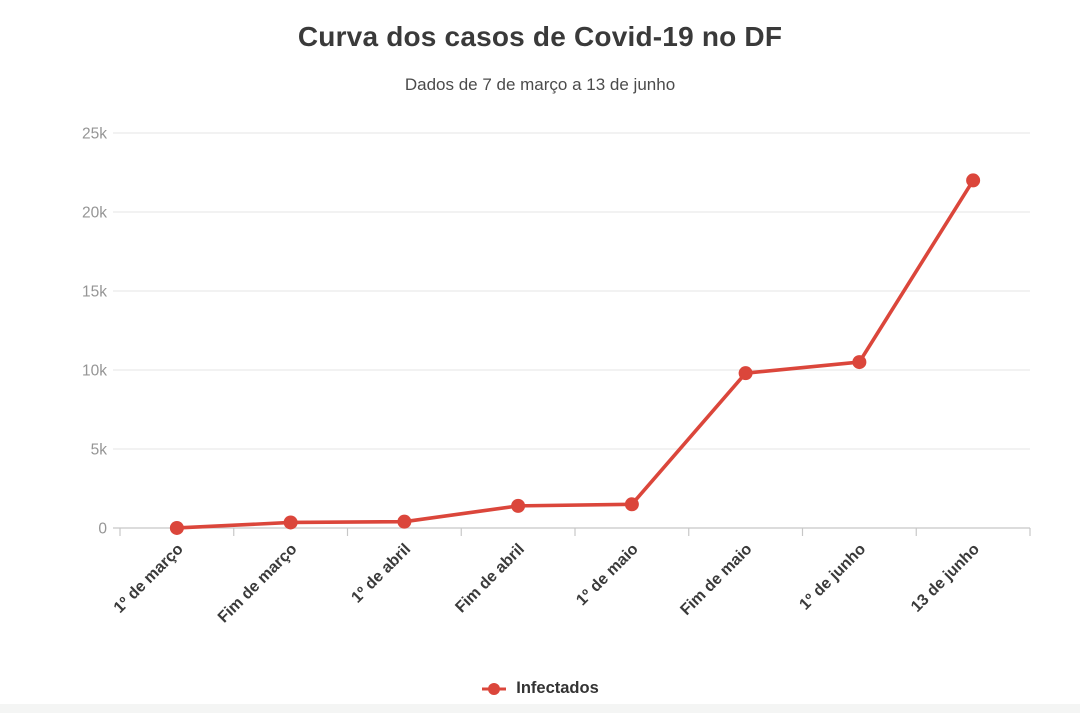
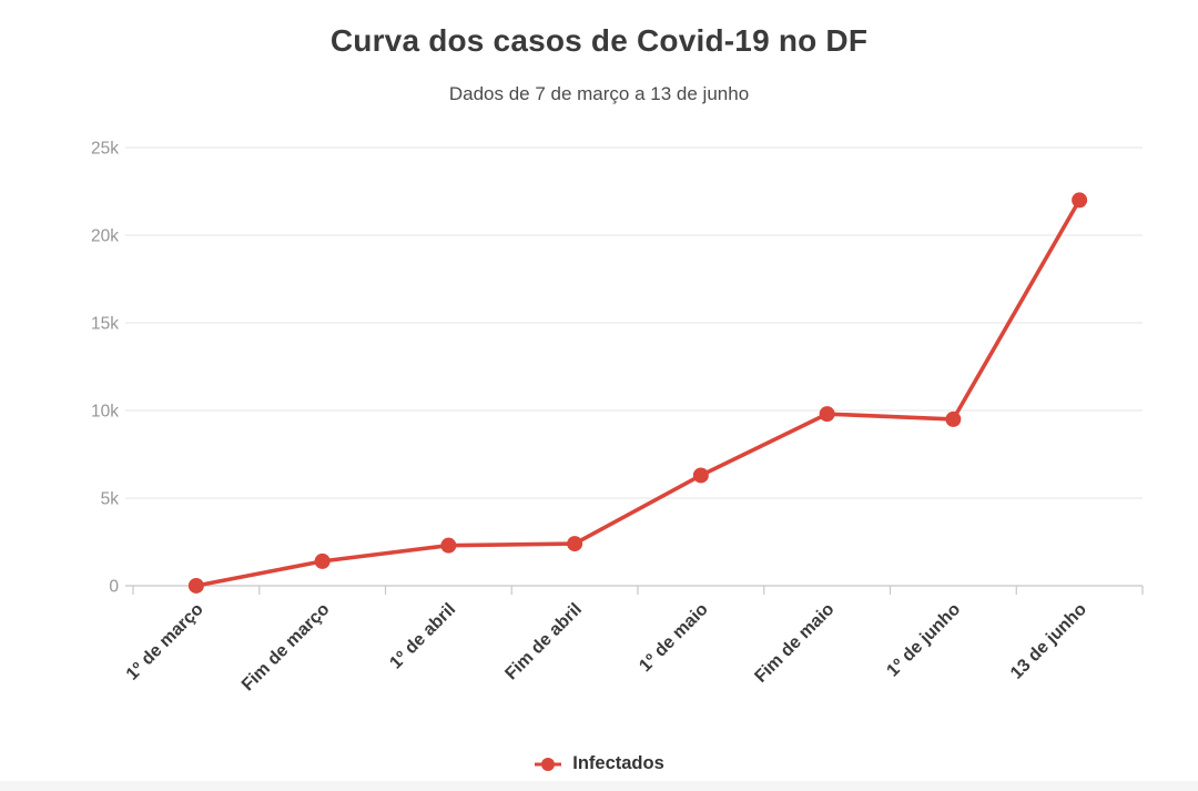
Fim de março: 0.4k -> 1.4k
1º de abril: 0.4k -> 2.3k
Fim de abril: 1.4k -> 2.4k
1º de maio: 1.5k -> 6.3k
1º de junho: 10.5k -> 9.5k
